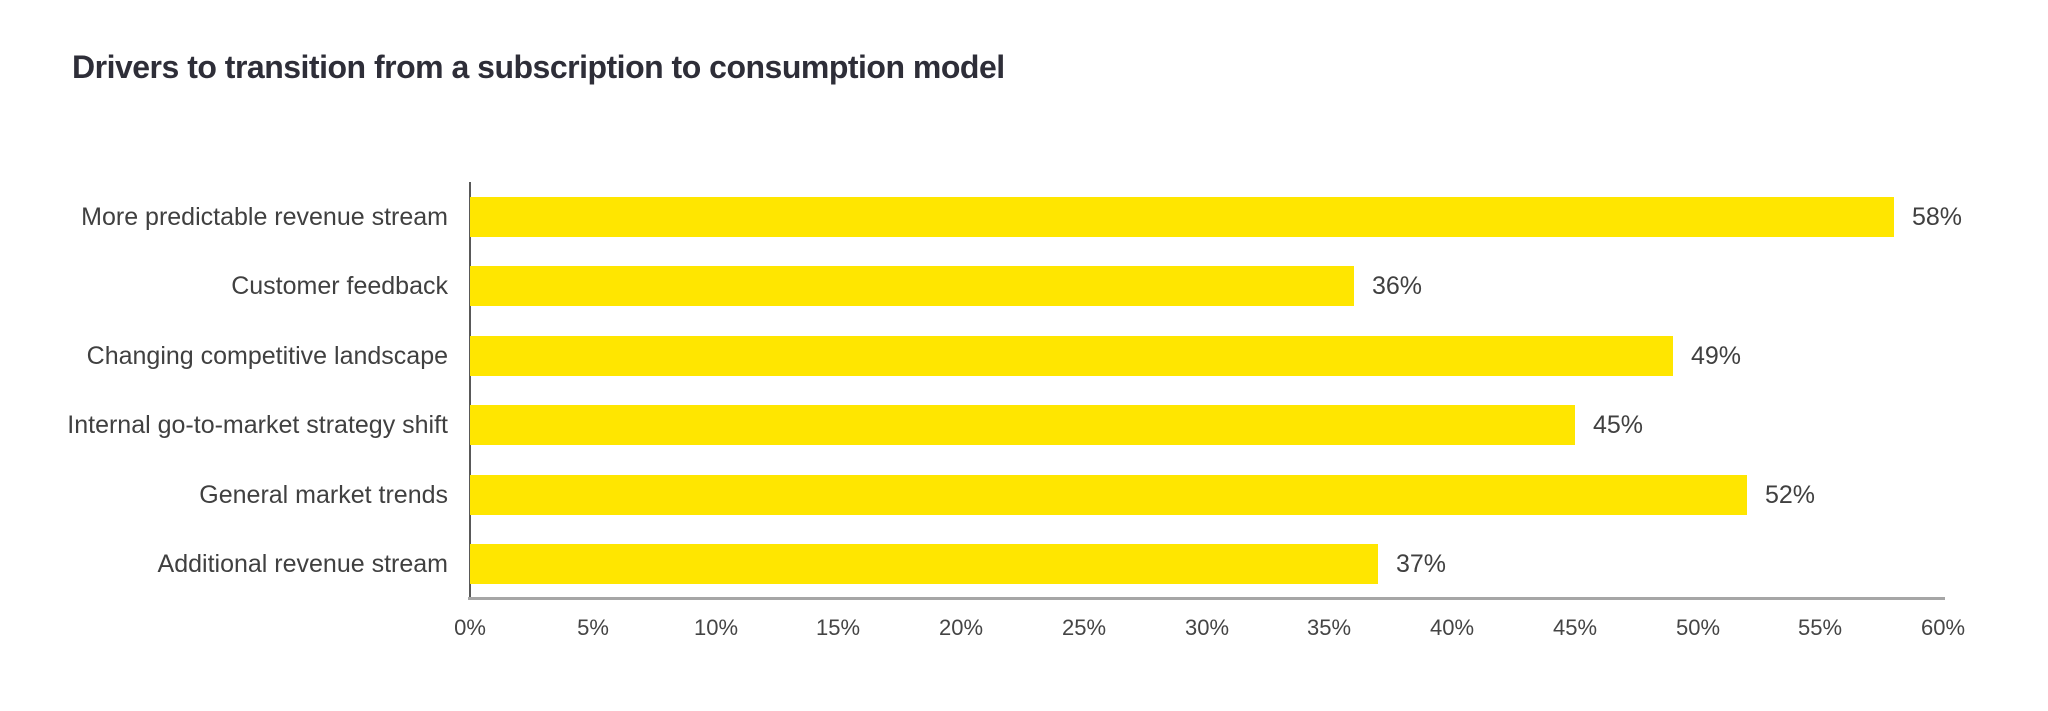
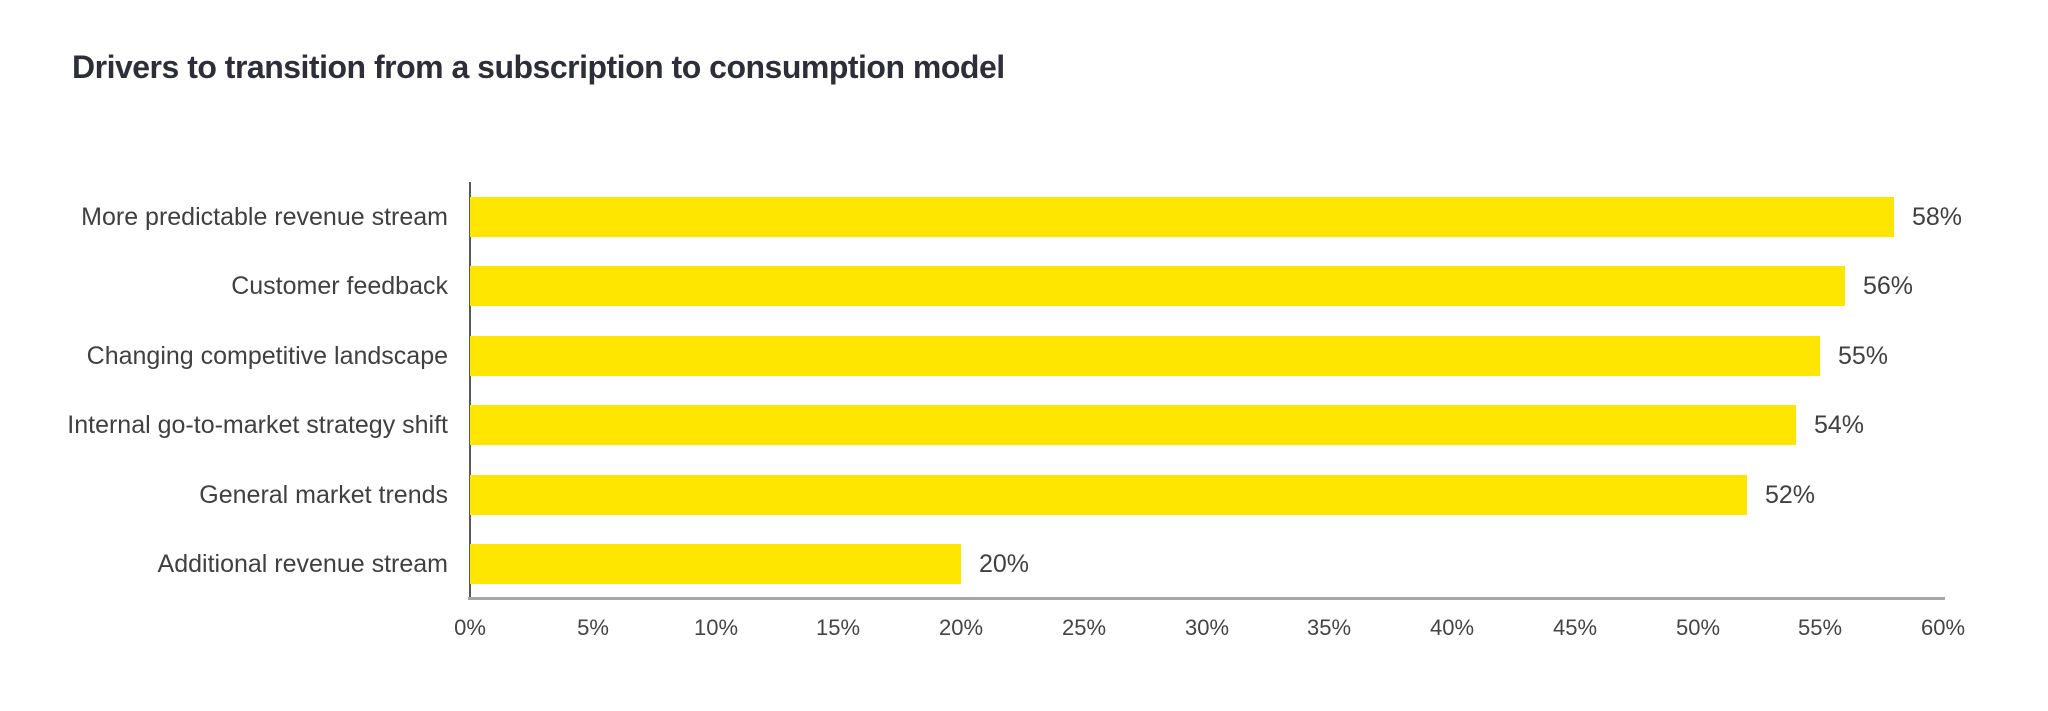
Customer feedback: 36% -> 56%
Changing competitive landscape: 49% -> 55%
Internal go-to-market strategy shift: 45% -> 54%
Additional revenue stream: 37% -> 20%
